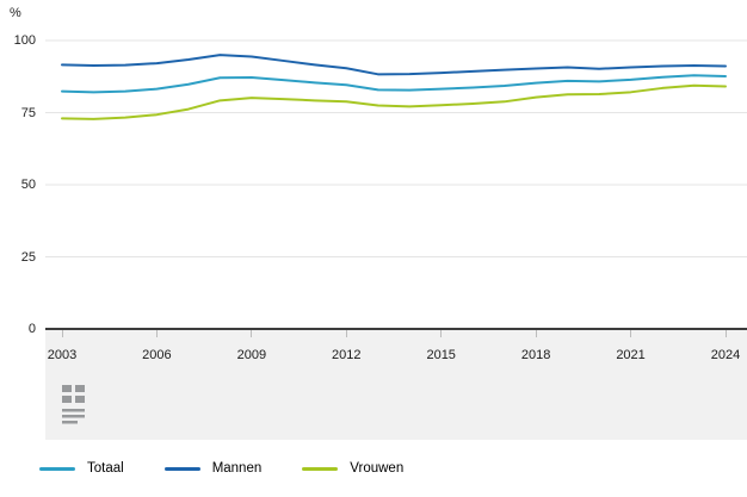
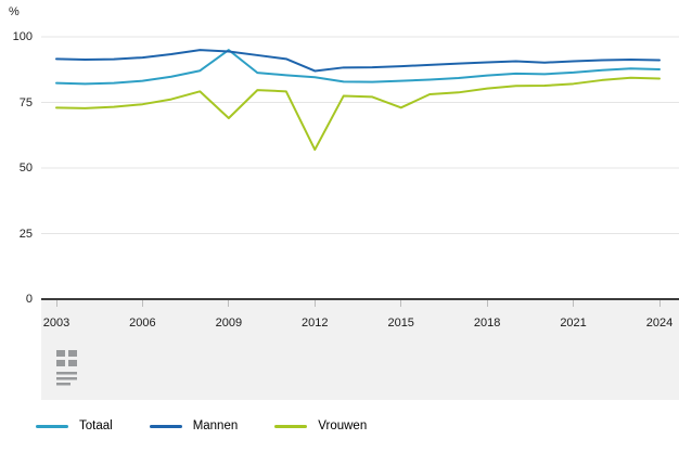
Totaal/2009: 87 -> 95
Vrouwen/2009: 80 -> 69
Mannen/2012: 90 -> 87
Vrouwen/2012: 79 -> 57
Vrouwen/2015: 78 -> 73
